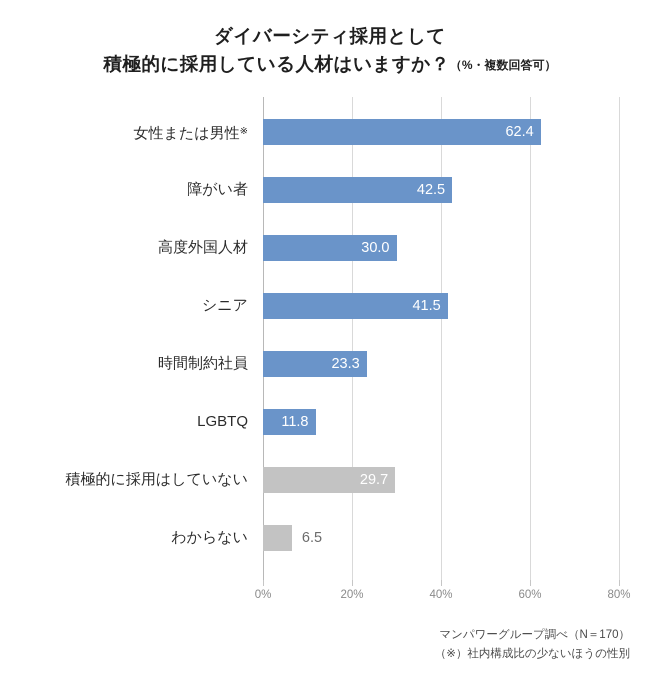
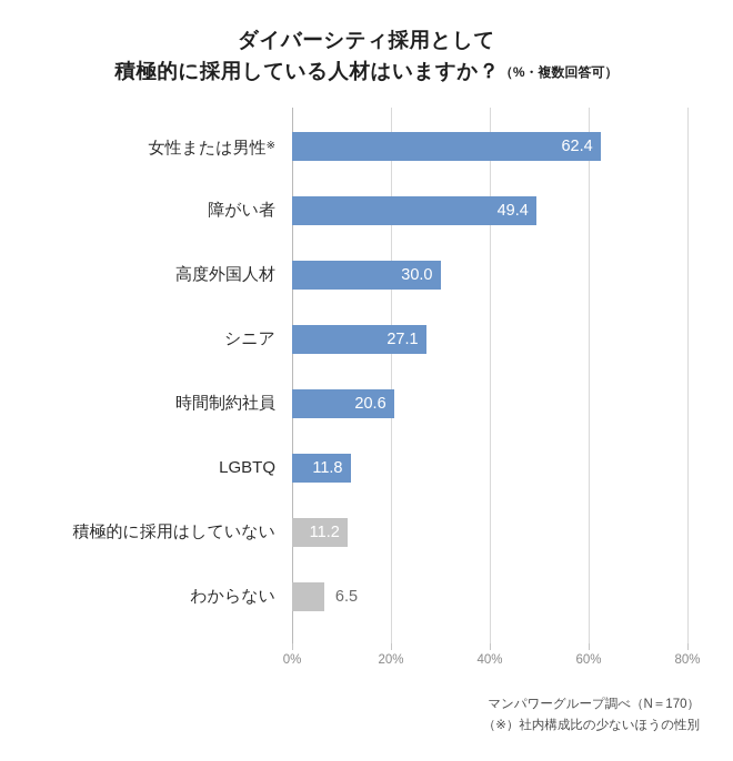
障がい者: 42.5 -> 49.4
シニア: 41.5 -> 27.1
時間制約社員: 23.3 -> 20.6
積極的に採用はしていない: 29.7 -> 11.2
